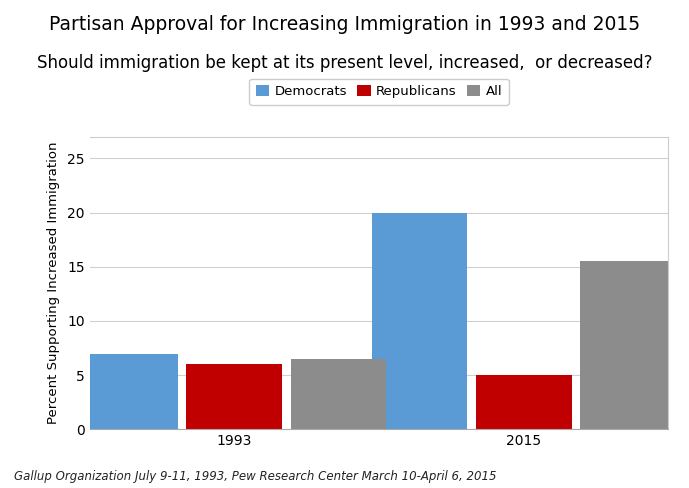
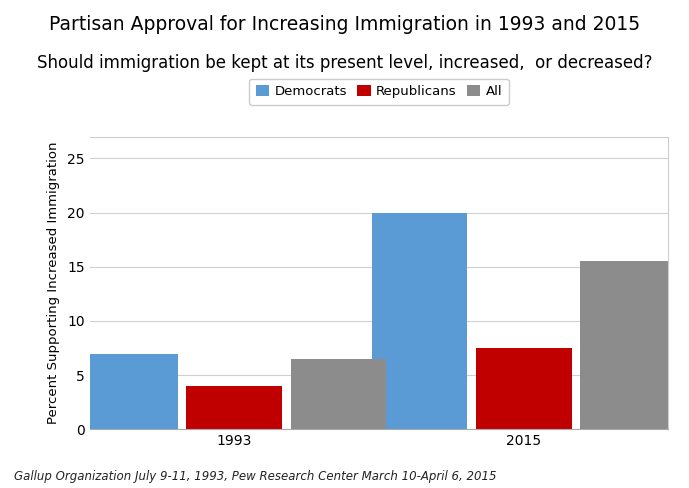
Republicans/1993: 6.0 -> 4.0
Republicans/2015: 5.0 -> 7.5
